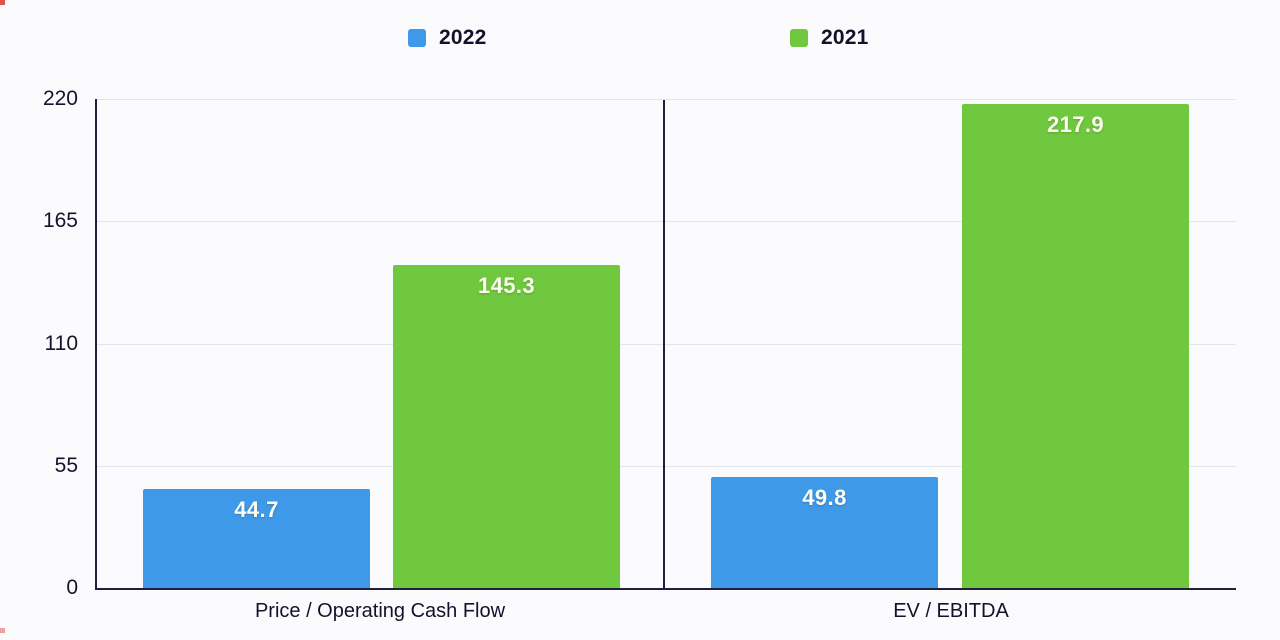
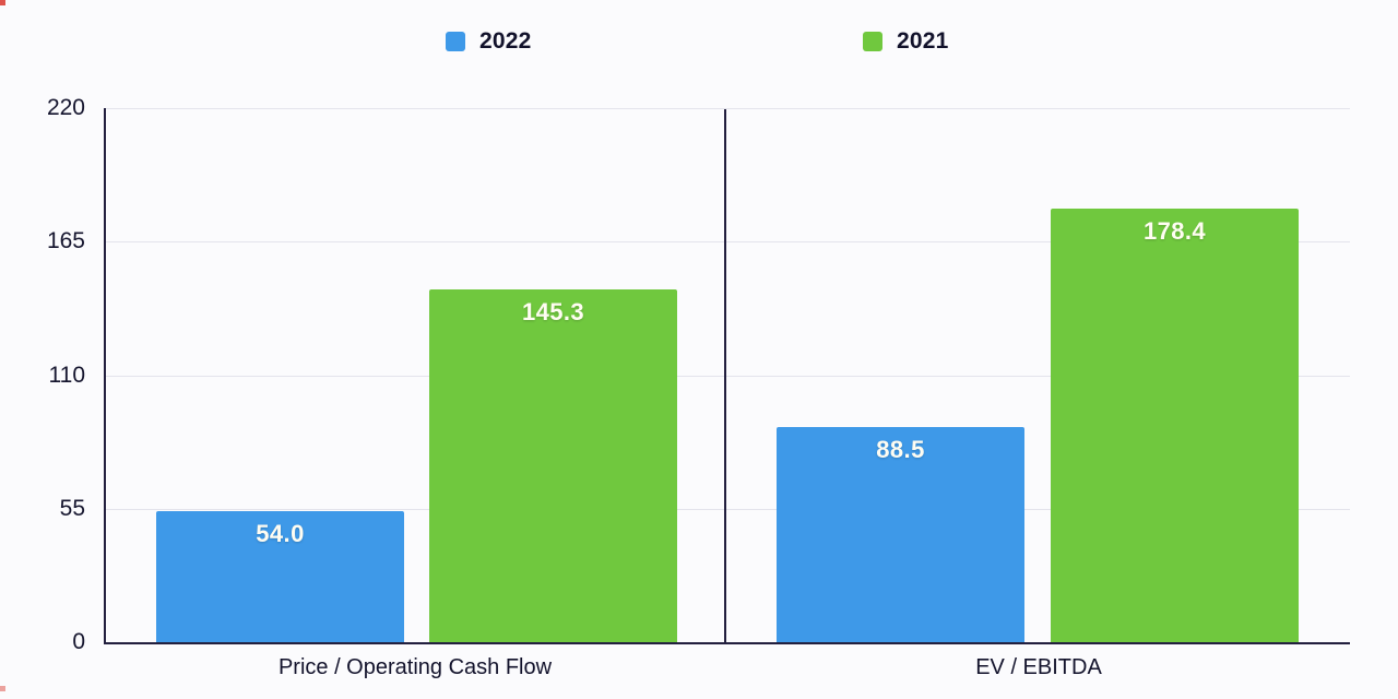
2022/Price / Operating Cash Flow: 44.7 -> 54.0
2022/EV / EBITDA: 49.8 -> 88.5
2021/EV / EBITDA: 217.9 -> 178.4
